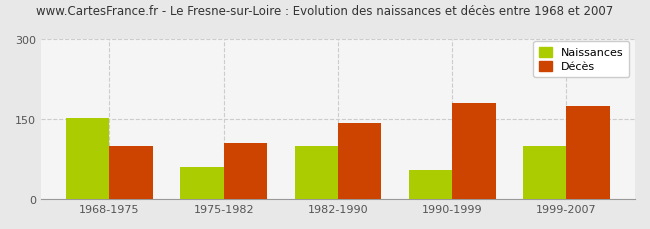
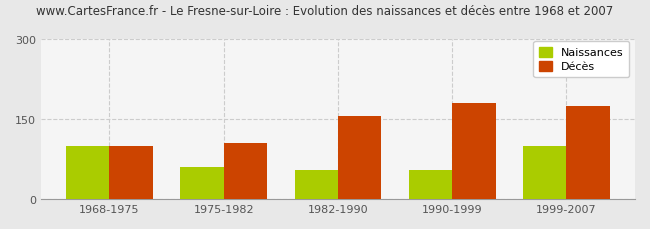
Naissances/1968-1975: 152 -> 100
Naissances/1982-1990: 100 -> 55
Décès/1982-1990: 142 -> 155
